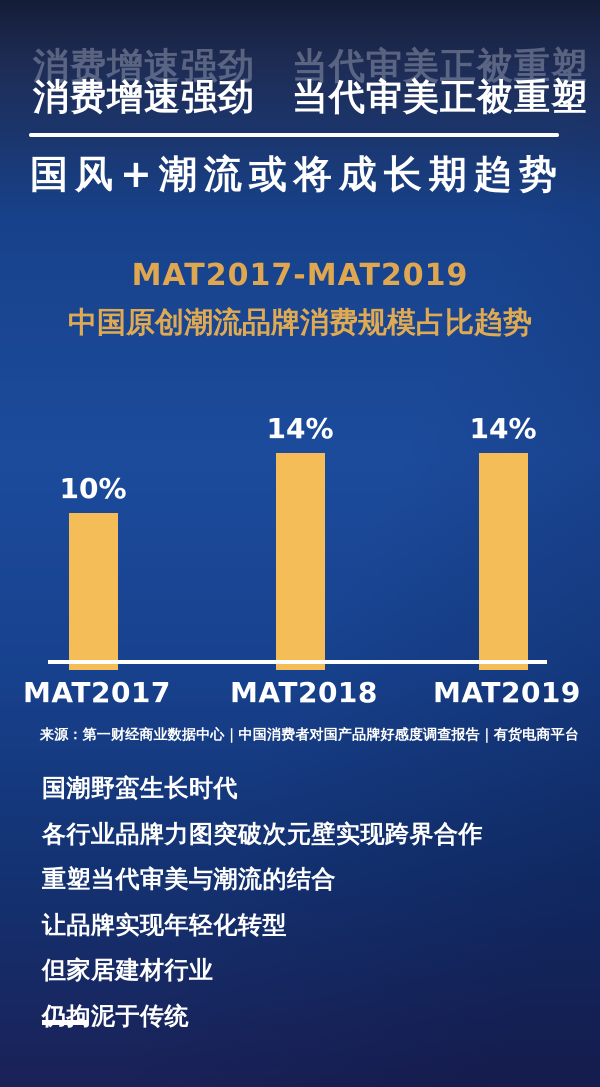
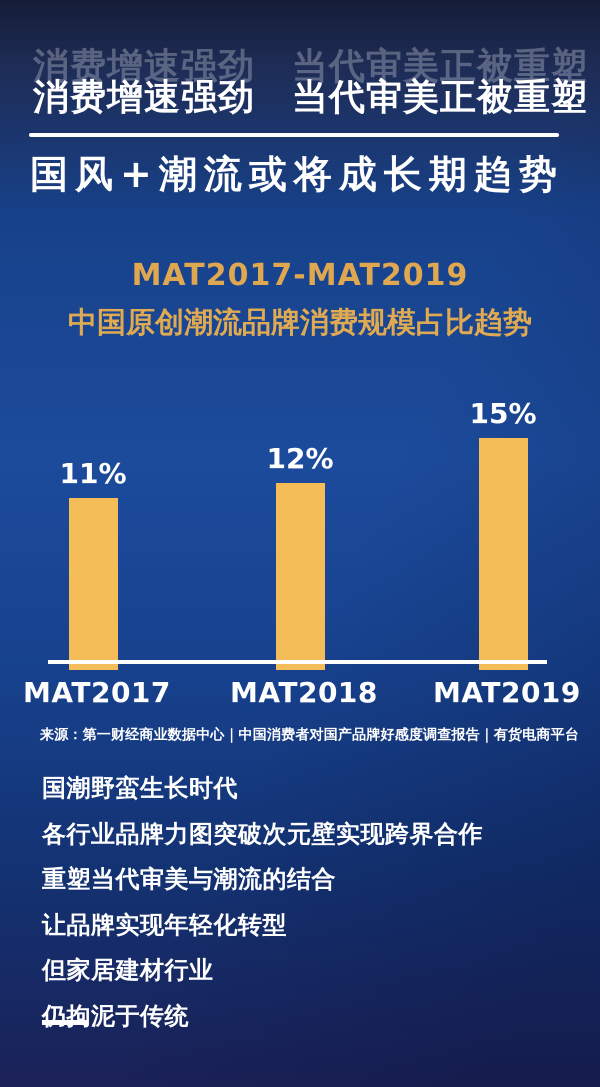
MAT2017: 10% -> 11%
MAT2018: 14% -> 12%
MAT2019: 14% -> 15%
